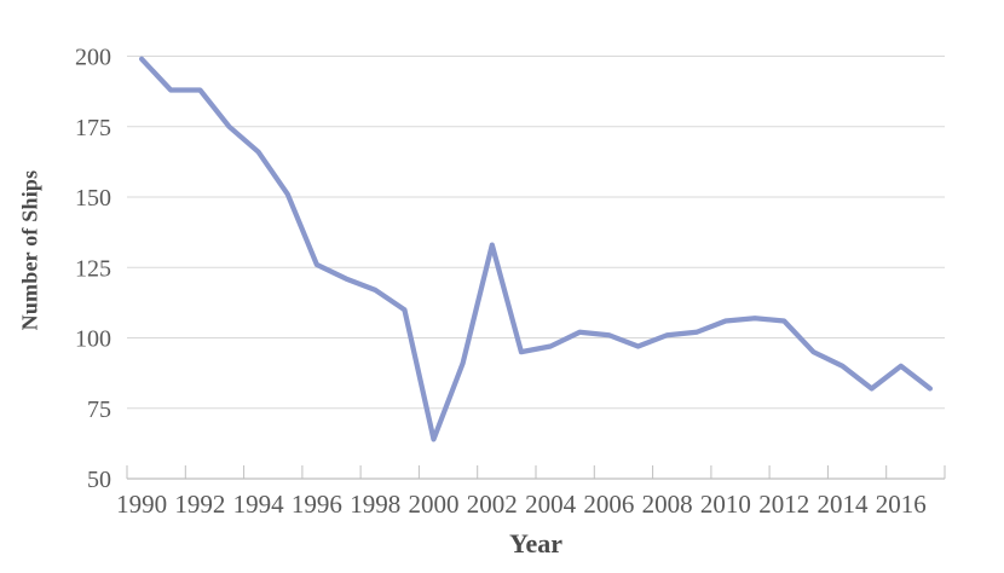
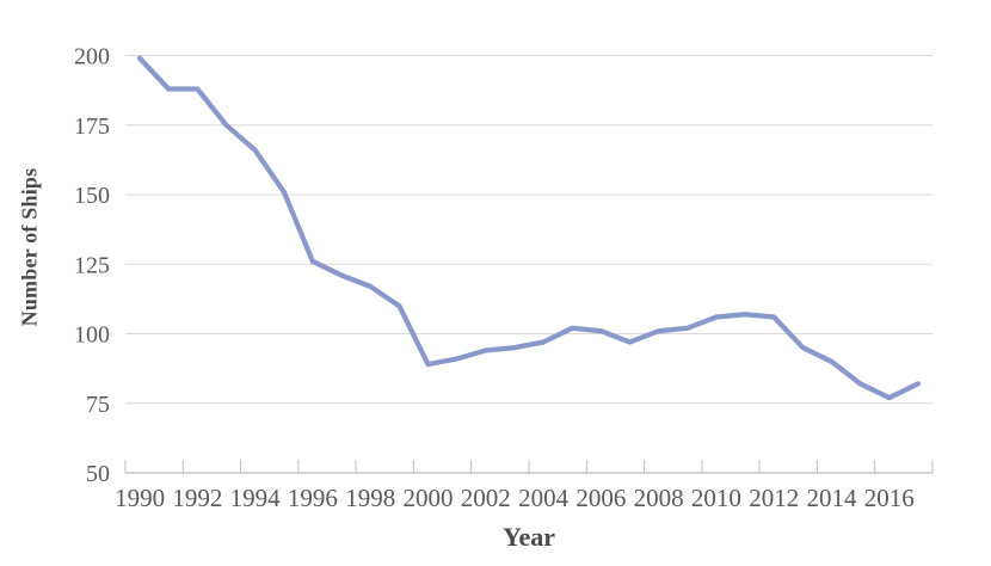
2000: 64 -> 89
2002: 133 -> 94
2016: 90 -> 77
